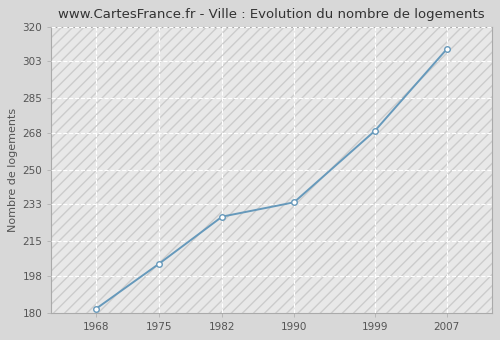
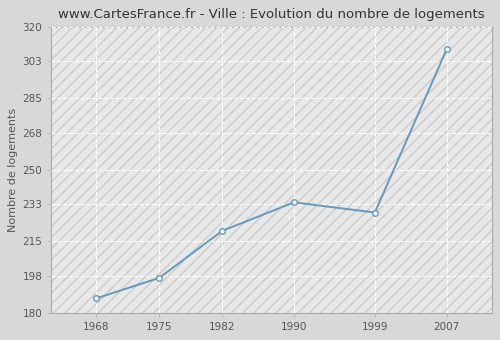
1968: 182 -> 187
1975: 204 -> 197
1982: 227 -> 220
1999: 269 -> 229
